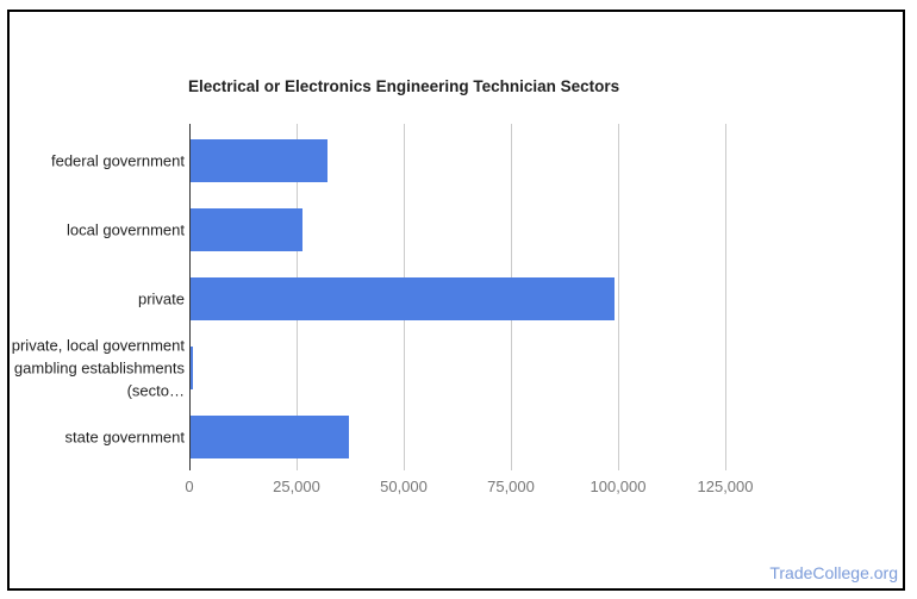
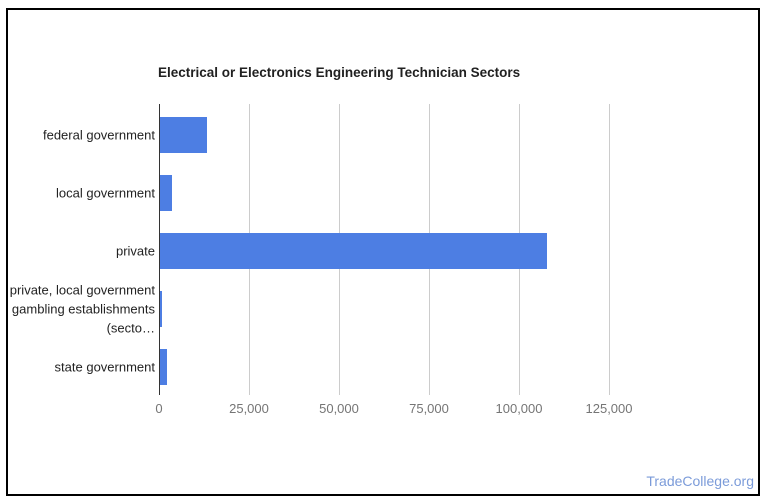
federal government: 32000 -> 13000
local government: 26000 -> 3000
private: 99000 -> 108000
state government: 37000 -> 2000
